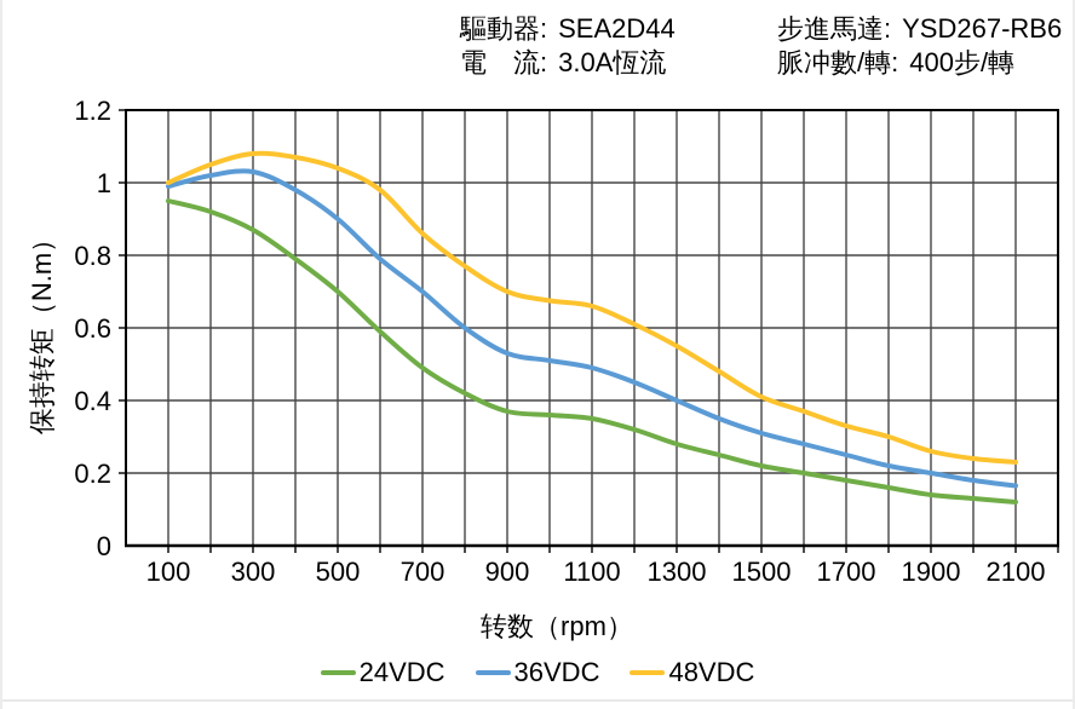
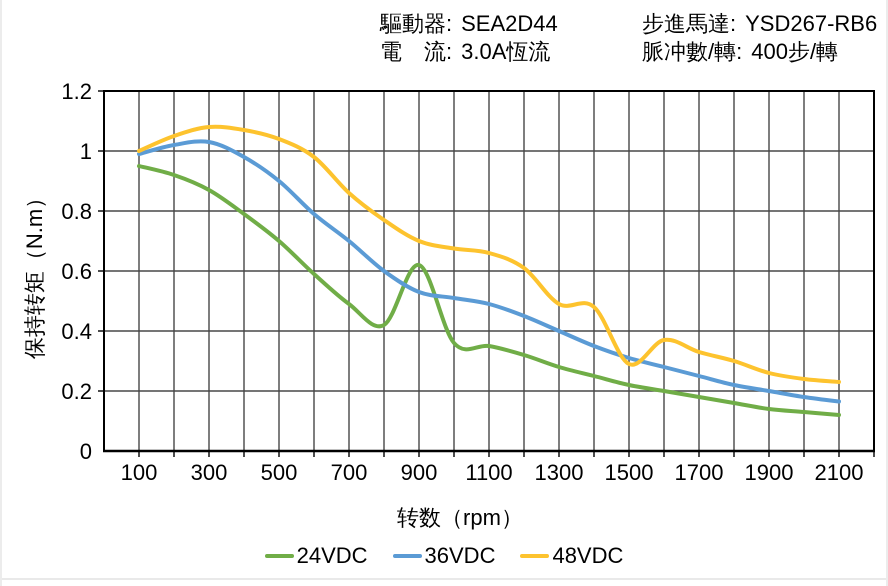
24VDC/900: 0.37 -> 0.62
48VDC/1300: 0.55 -> 0.49
48VDC/1500: 0.41 -> 0.29
